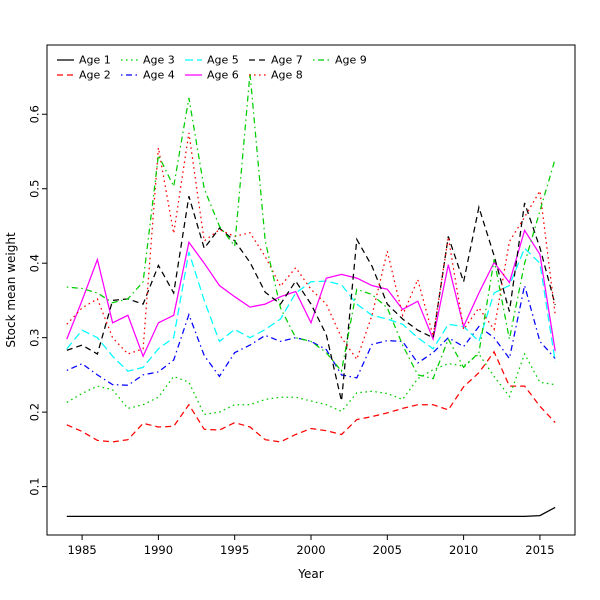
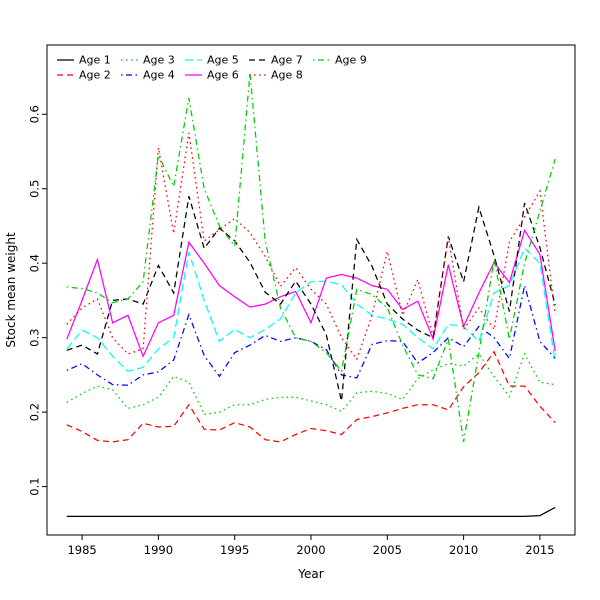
Age 8/1995: 0.44 -> 0.46
Age 9/2010: 0.26 -> 0.16
